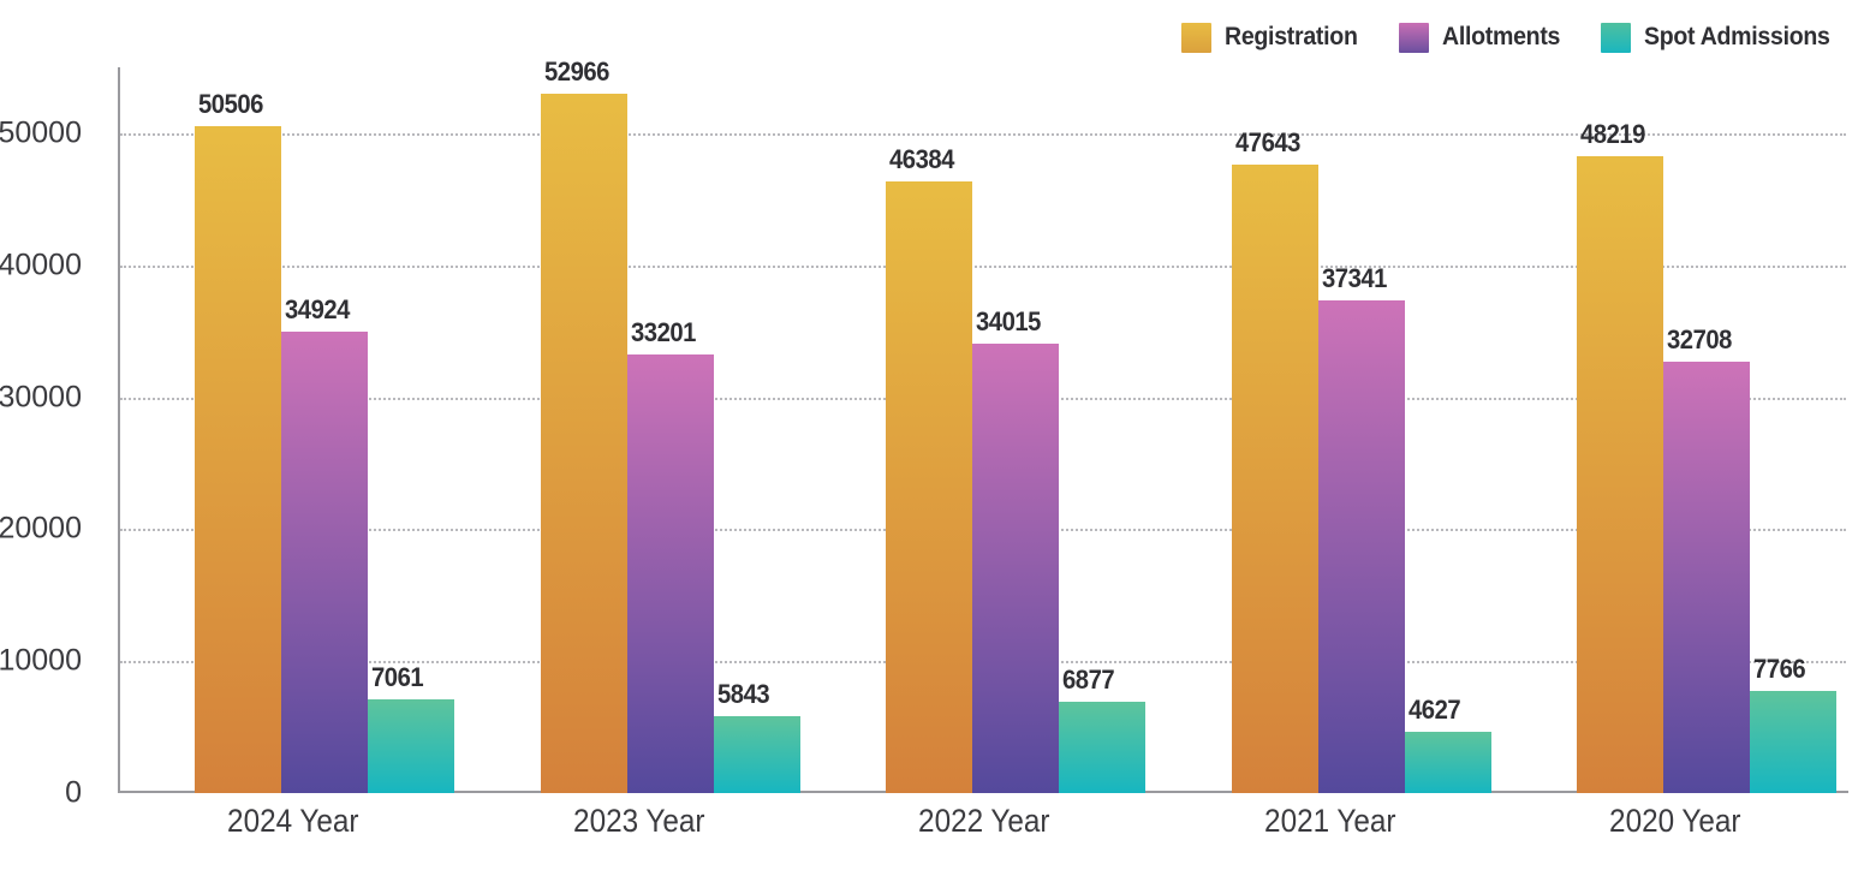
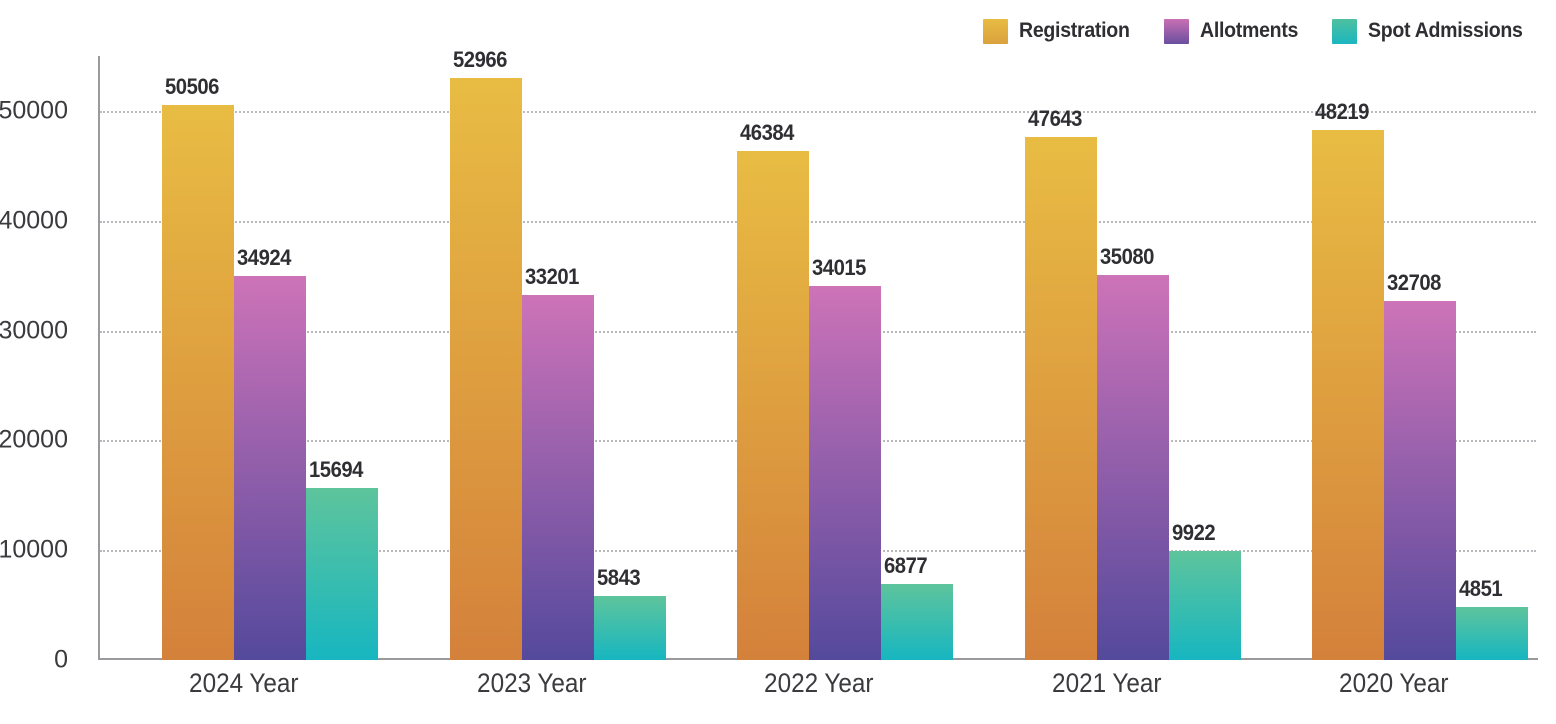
Spot Admissions/2024 Year: 7061 -> 15694
Allotments/2021 Year: 37341 -> 35080
Spot Admissions/2021 Year: 4627 -> 9922
Spot Admissions/2020 Year: 7766 -> 4851
